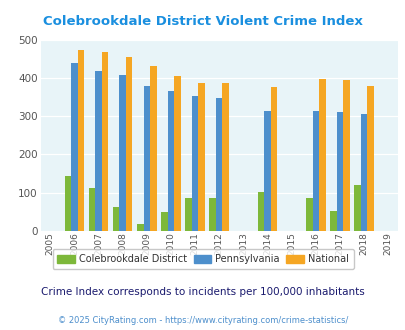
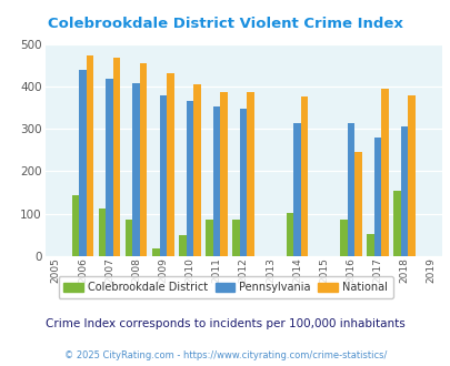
Colebrookdale District/2008: 63 -> 85
National/2016: 397 -> 245
Pennsylvania/2017: 310 -> 280
Colebrookdale District/2018: 119 -> 155
